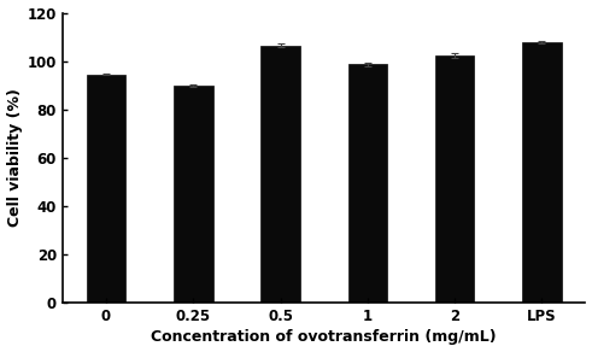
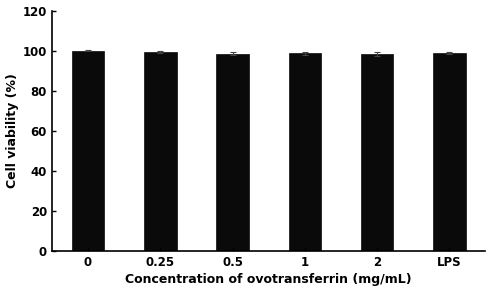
0: 94.5 -> 100.0
0.25: 90.0 -> 99.2
0.5: 106.5 -> 98.5
2: 102.5 -> 98.3
LPS: 108.0 -> 98.7
